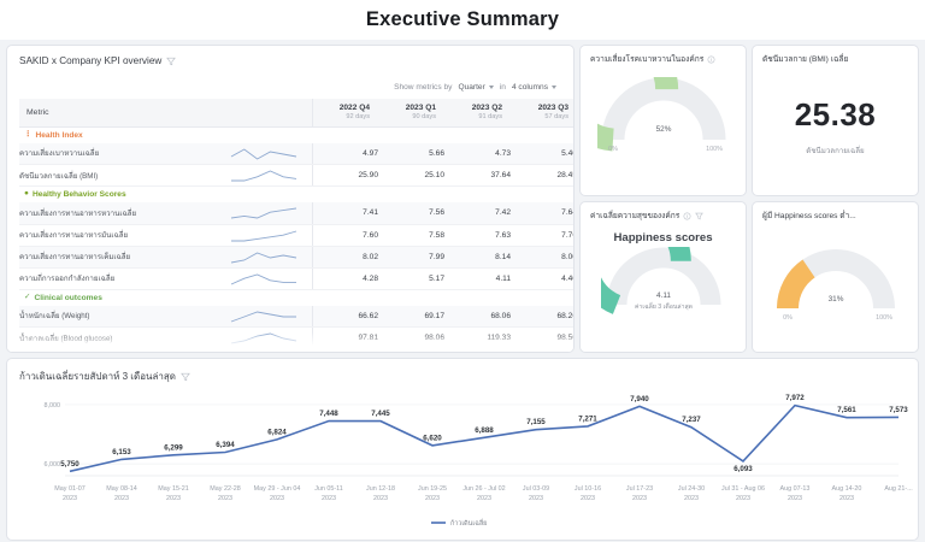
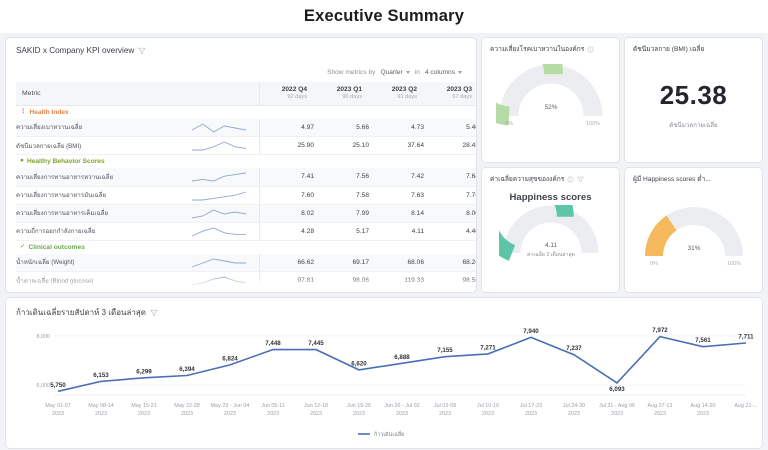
Aug 21-...: 7,573 -> 7,711
